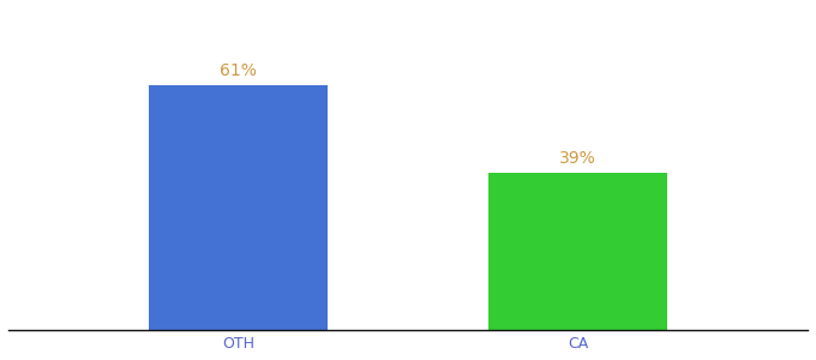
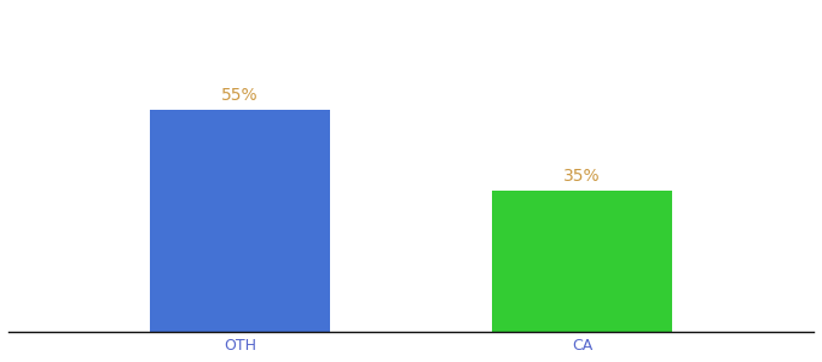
OTH: 61% -> 55%
CA: 39% -> 35%
